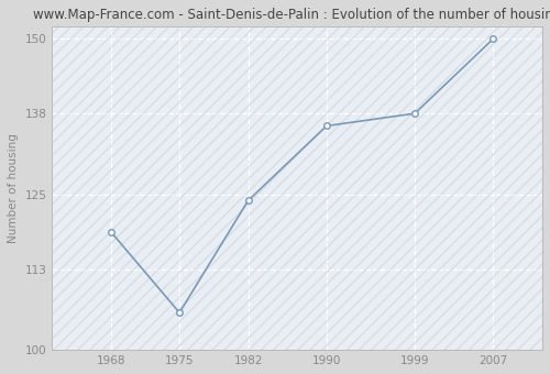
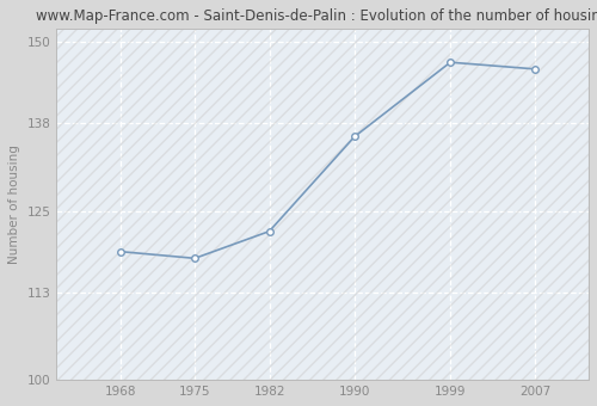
1975: 106 -> 118
1982: 124 -> 122
1999: 138 -> 147
2007: 150 -> 146
